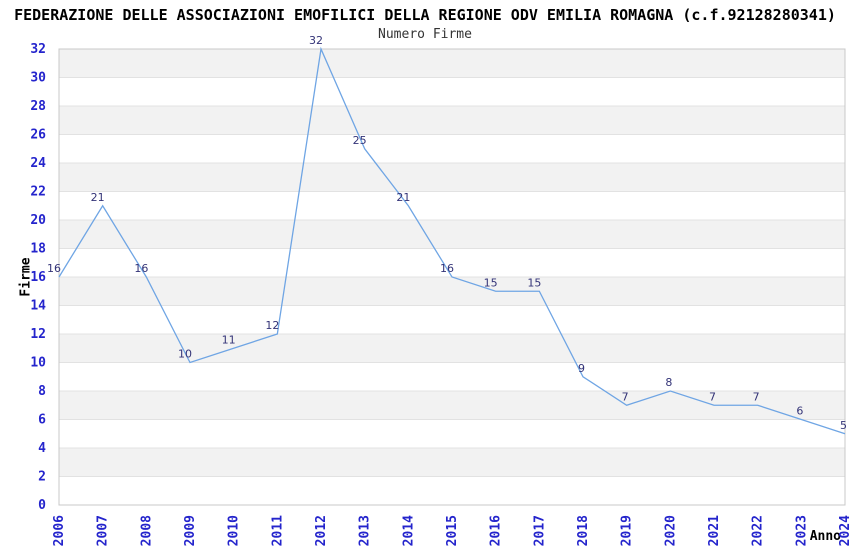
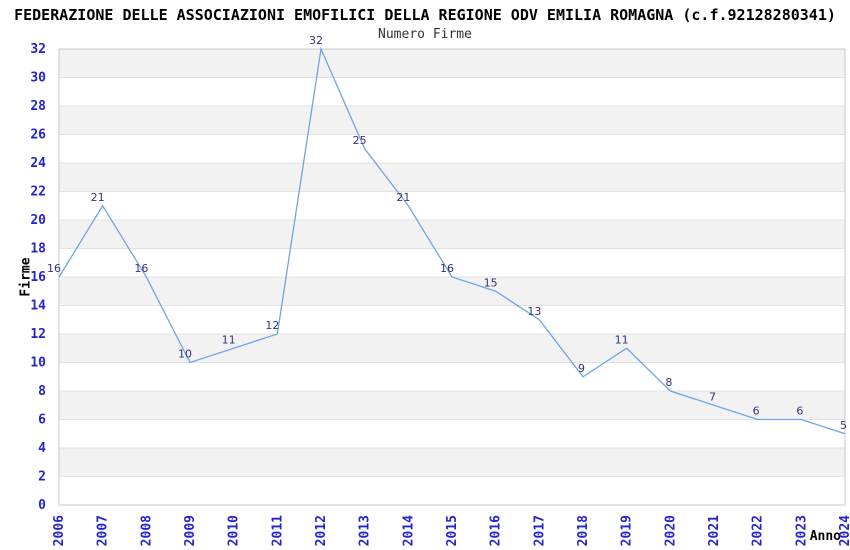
2017: 15 -> 13
2019: 7 -> 11
2022: 7 -> 6
